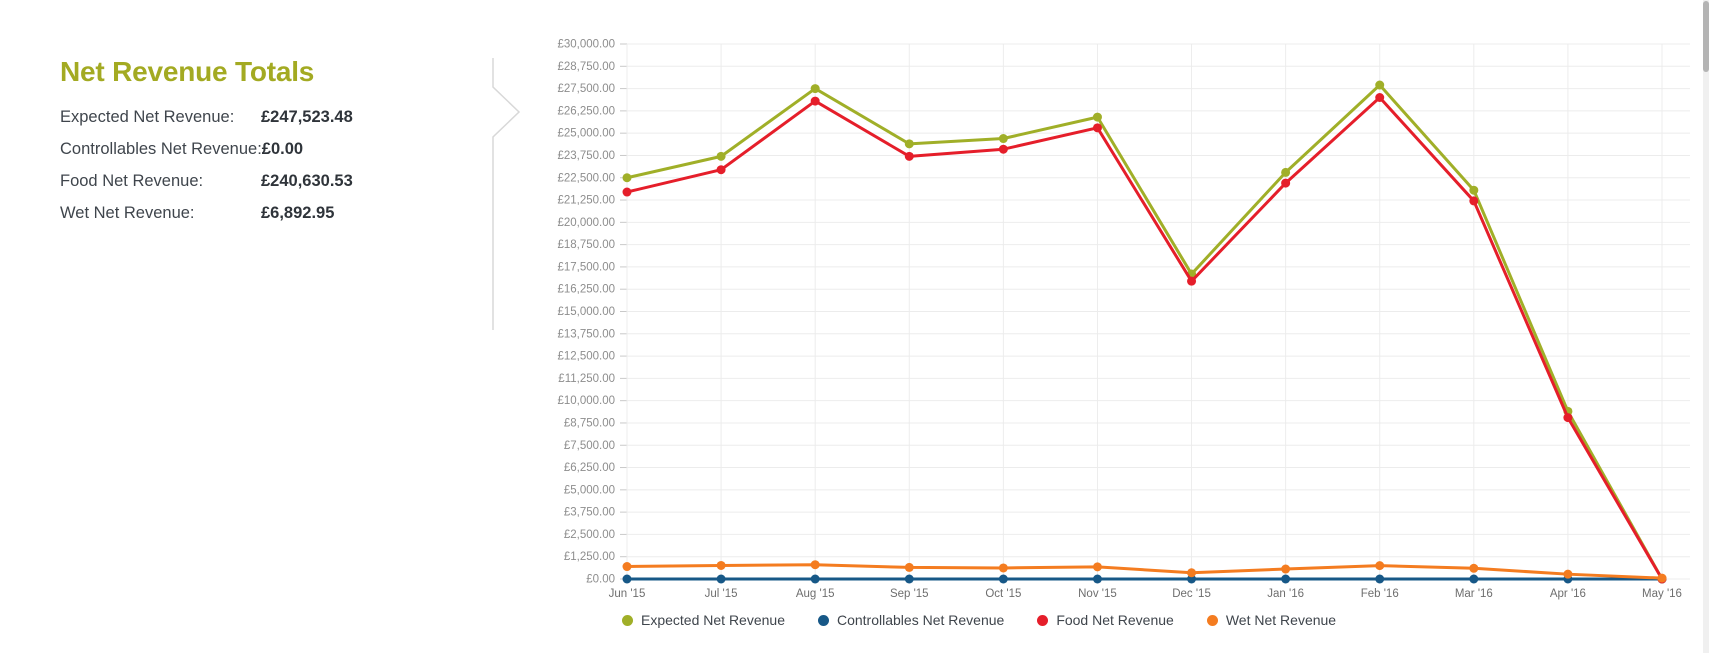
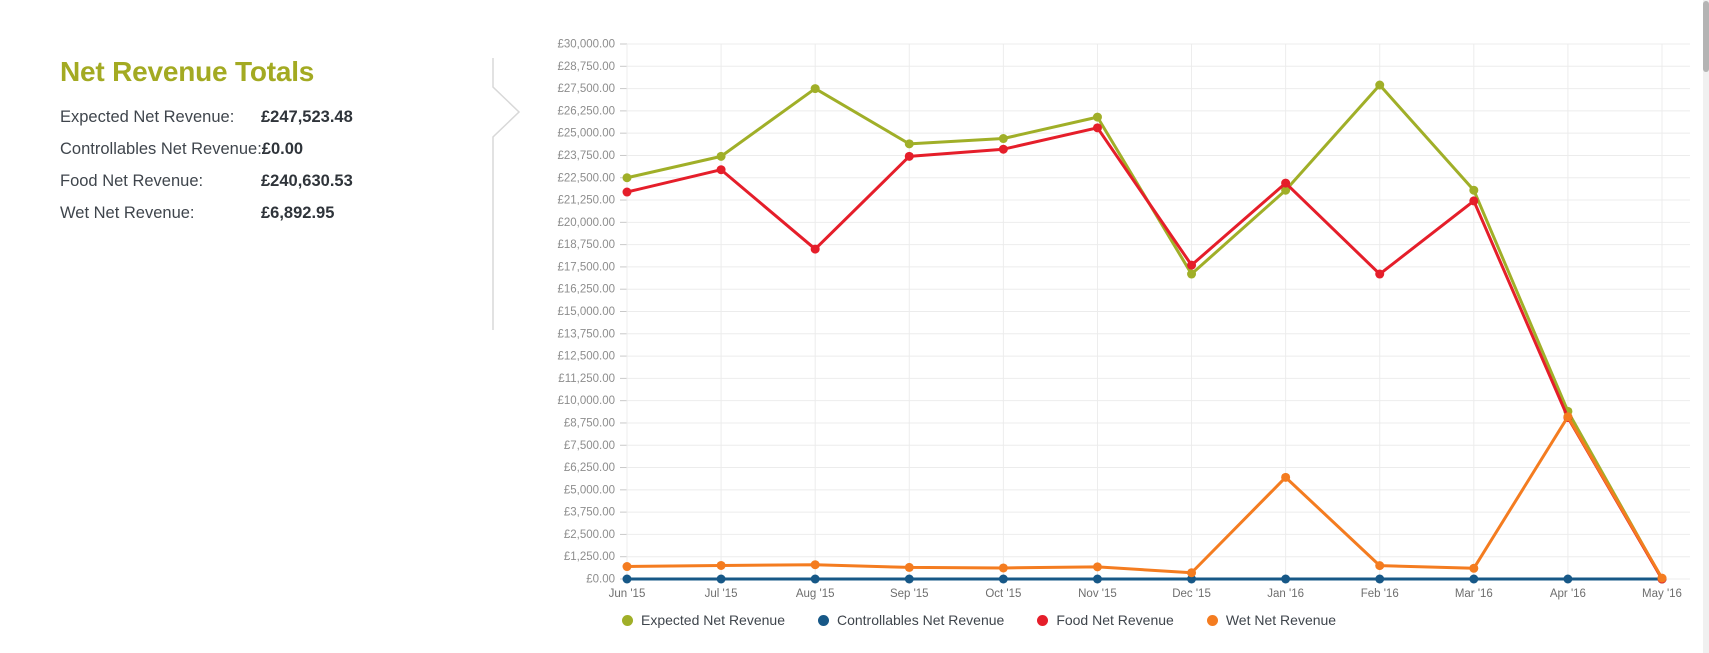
Food Net Revenue/Aug '15: £26800 -> £18500
Food Net Revenue/Dec '15: £16700 -> £17600
Expected Net Revenue/Jan '16: £22800 -> £21800
Wet Net Revenue/Jan '16: £600 -> £5700
Food Net Revenue/Feb '16: £27000 -> £17100
Wet Net Revenue/Apr '16: £300 -> £9100
